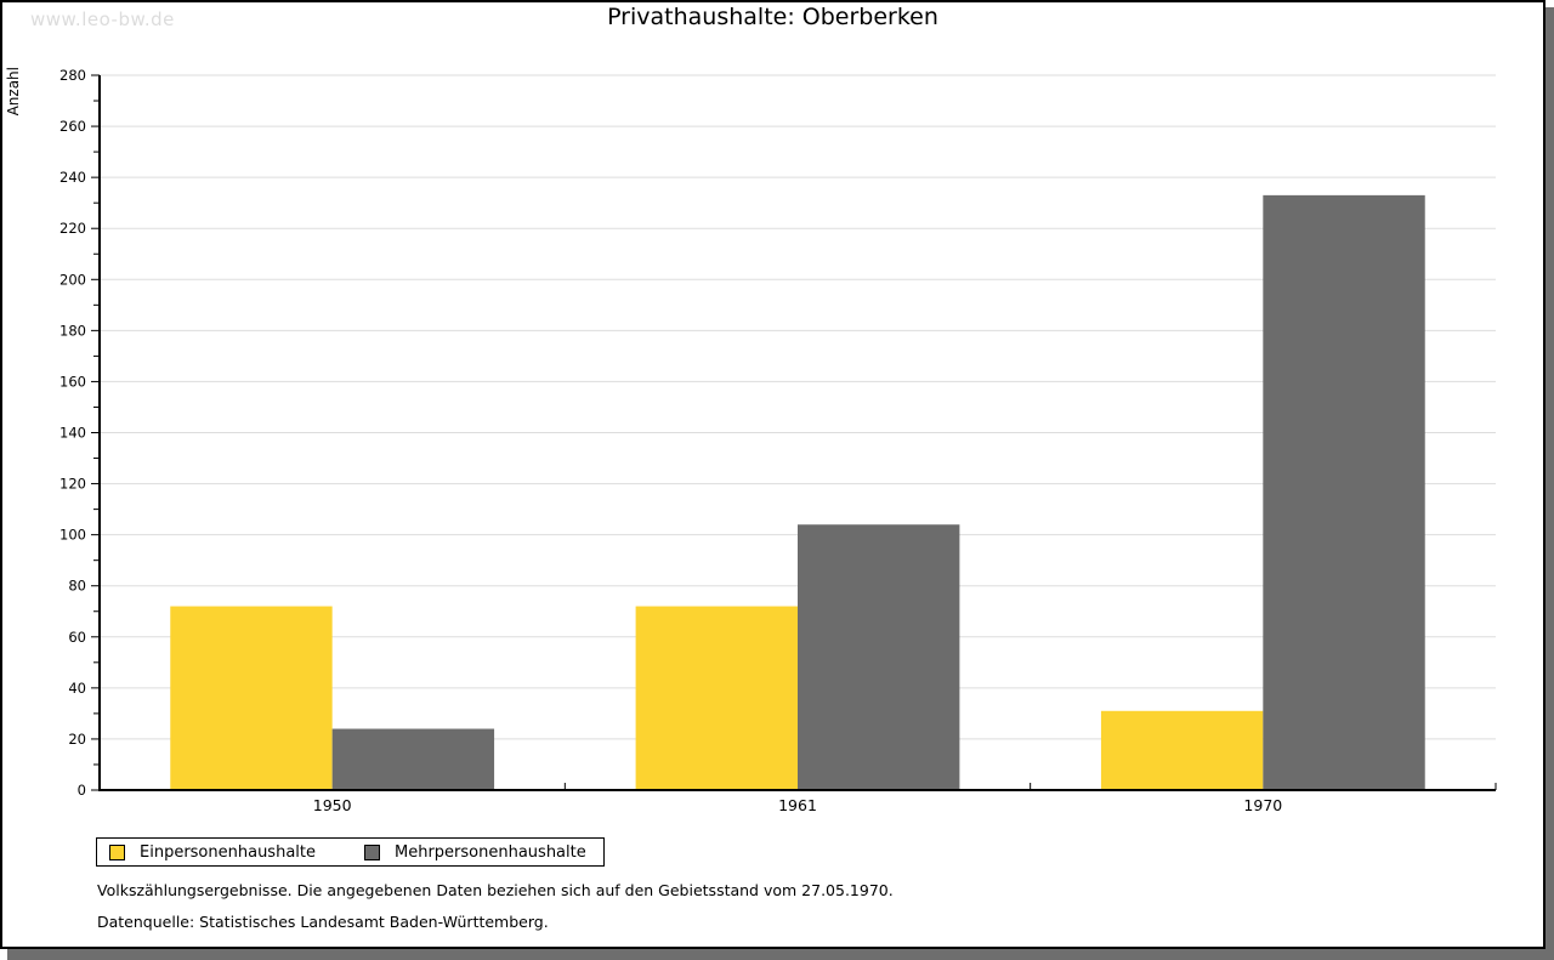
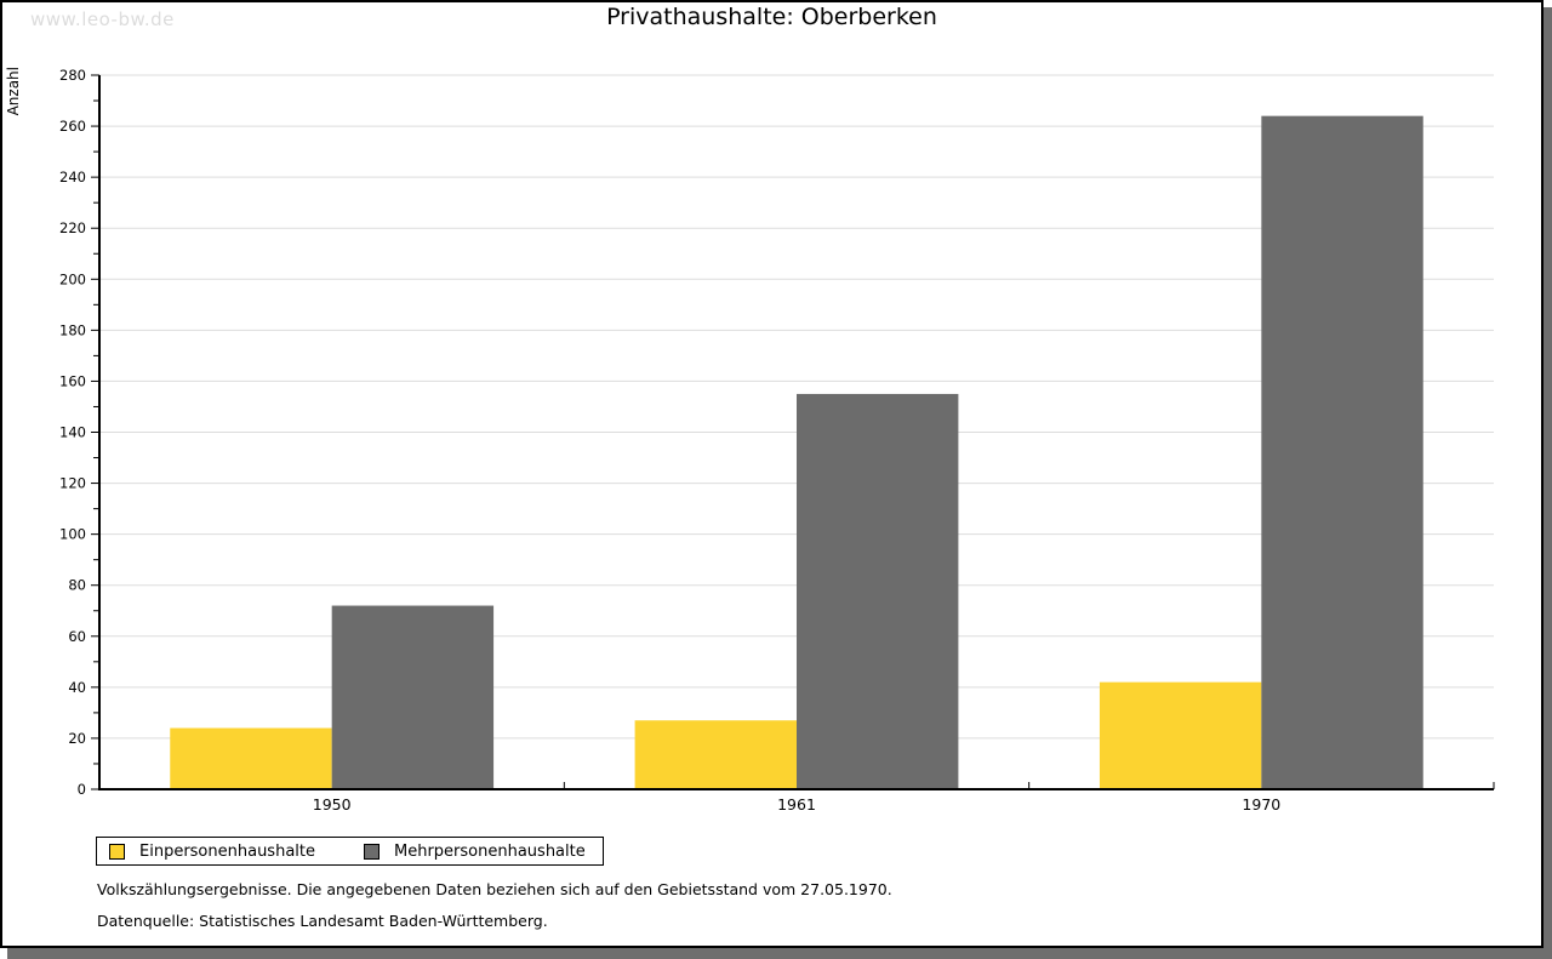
Einpersonenhaushalte/1950: 72 -> 24
Mehrpersonenhaushalte/1950: 24 -> 72
Einpersonenhaushalte/1961: 72 -> 27
Mehrpersonenhaushalte/1961: 104 -> 155
Einpersonenhaushalte/1970: 31 -> 42
Mehrpersonenhaushalte/1970: 233 -> 264
